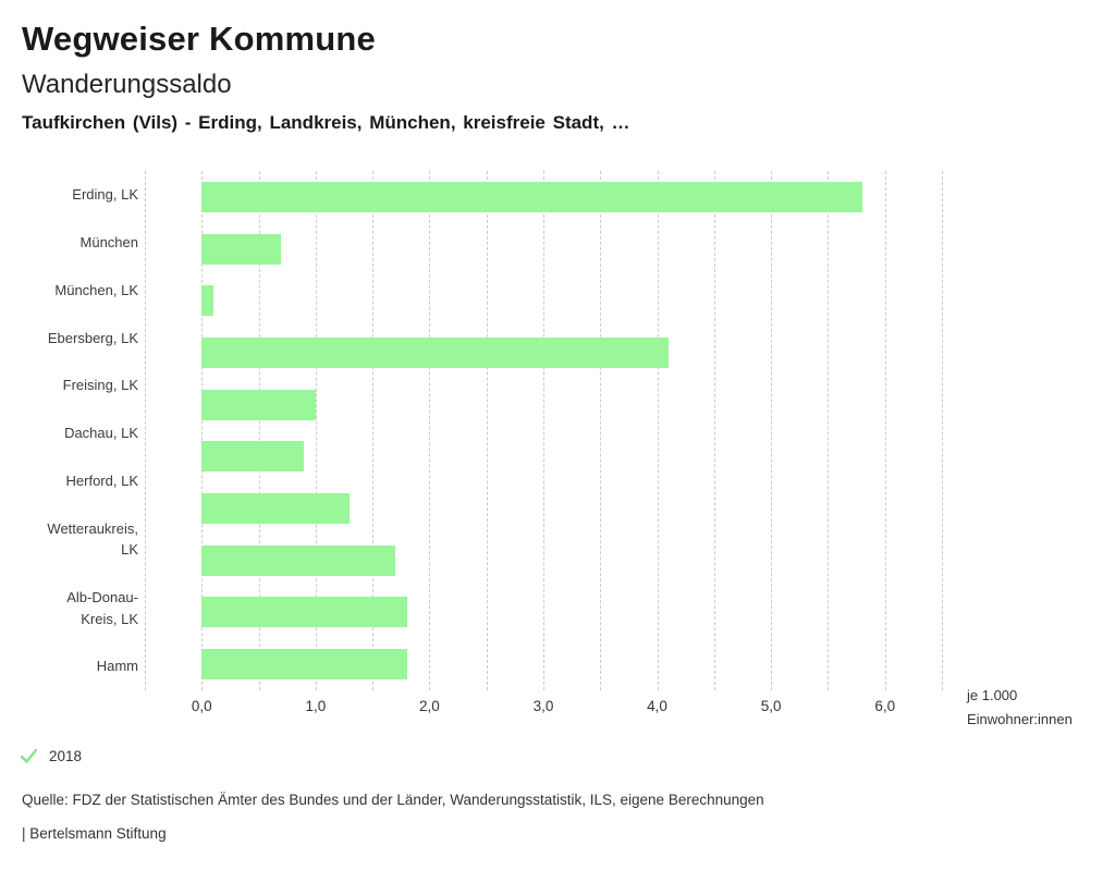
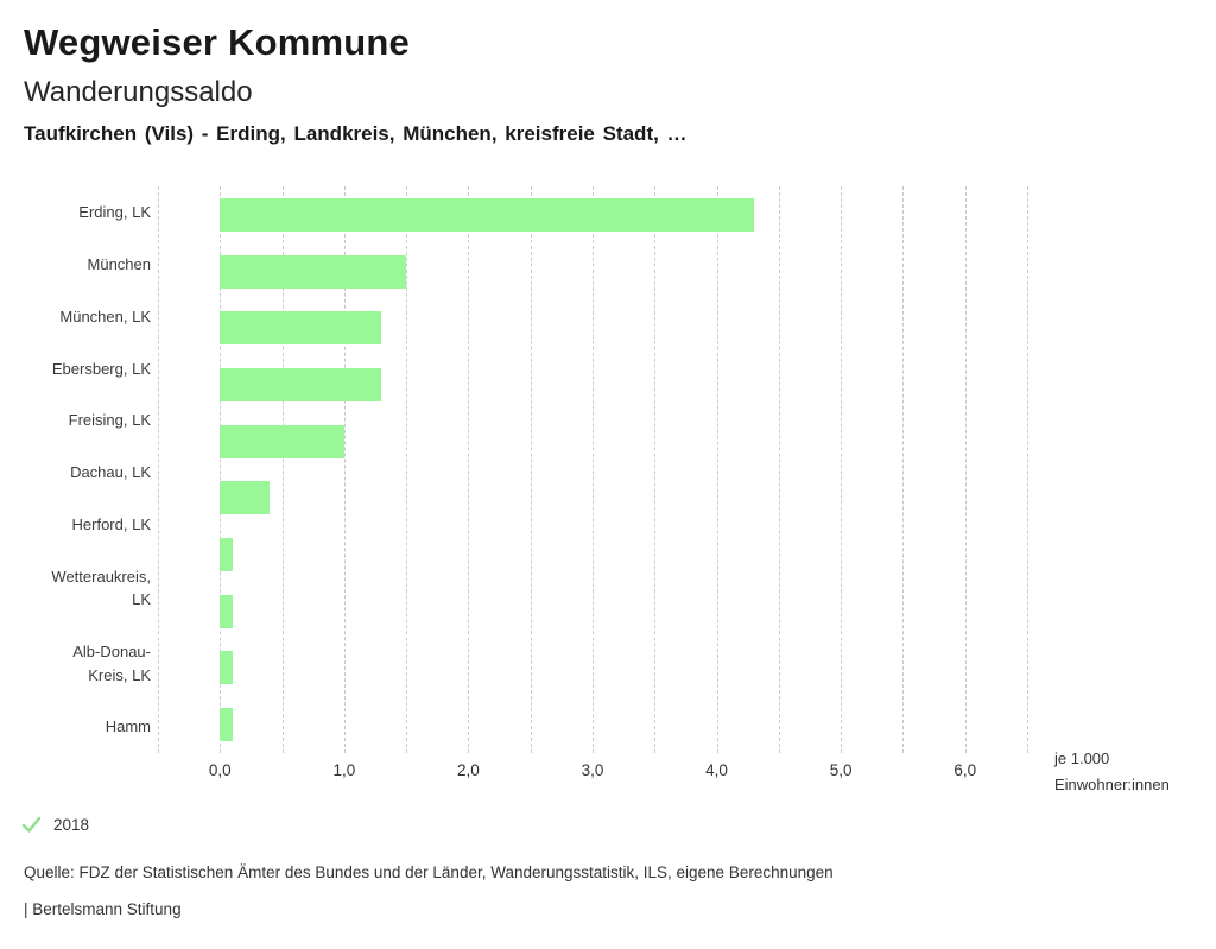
Erding, LK: 5,8 -> 4,3
München: 0,7 -> 1,5
München, LK: 0,1 -> 1,3
Ebersberg, LK: 4,1 -> 1,3
Dachau, LK: 0,9 -> 0,4
Herford, LK: 1,3 -> 0,1
Wetteraukreis, LK: 1,7 -> 0,1
Alb-Donau-Kreis, LK: 1,8 -> 0,1
Hamm: 1,8 -> 0,1
